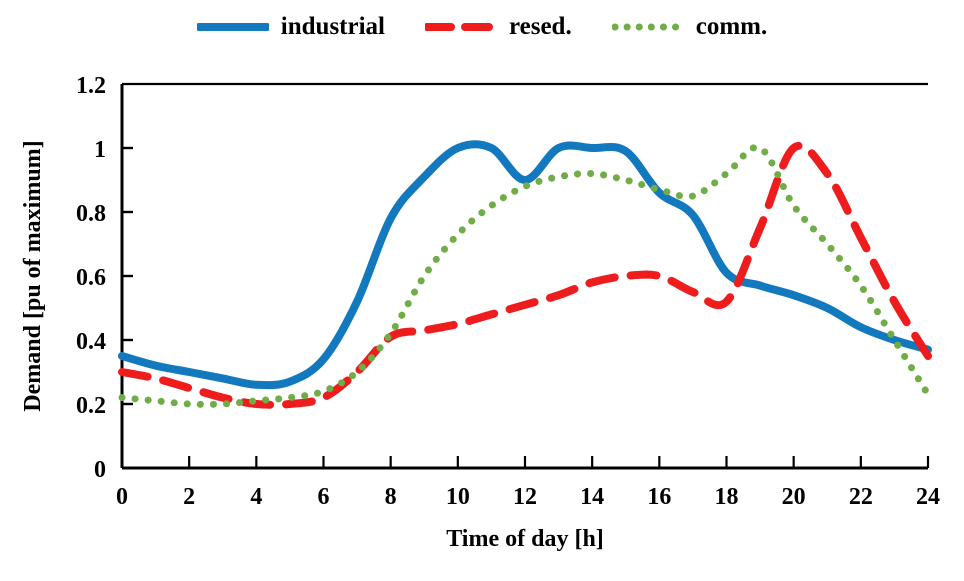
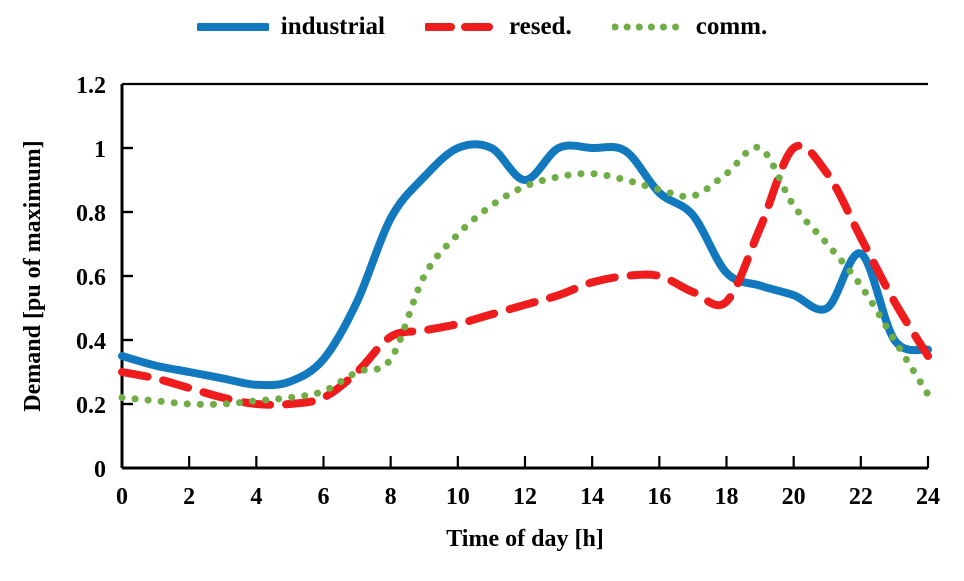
comm./8: 0.42 -> 0.34
industrial/22: 0.44 -> 0.67
